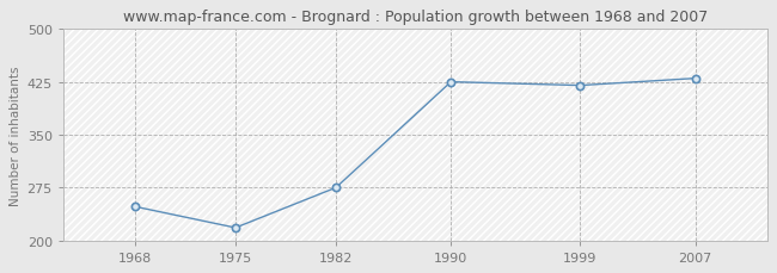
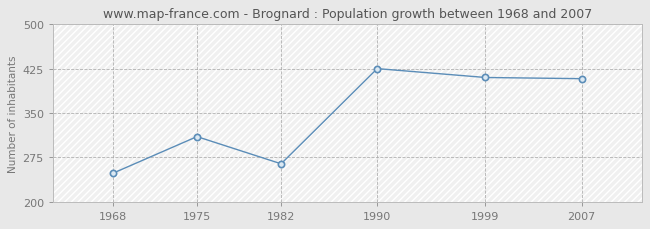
1975: 218 -> 310
1982: 275 -> 264
1999: 420 -> 410
2007: 430 -> 408
